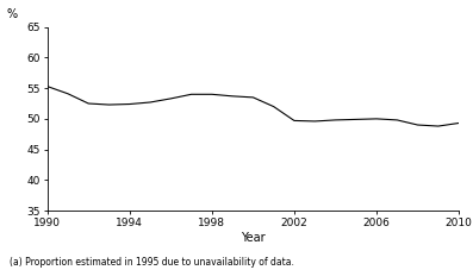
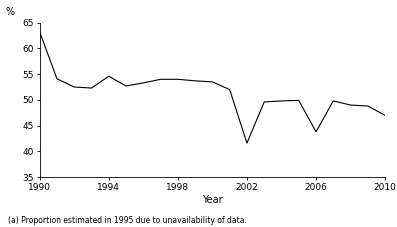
1990: 55.3 -> 63.2
1994: 52.4 -> 54.6
2002: 49.7 -> 41.6
2006: 50.0 -> 43.8
2010: 49.3 -> 47.0
